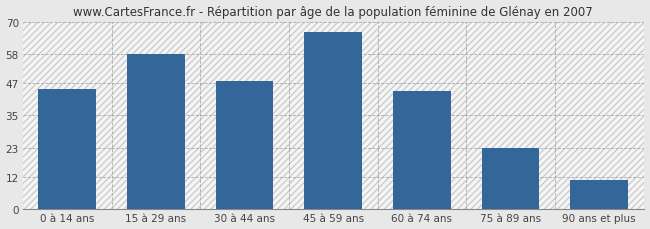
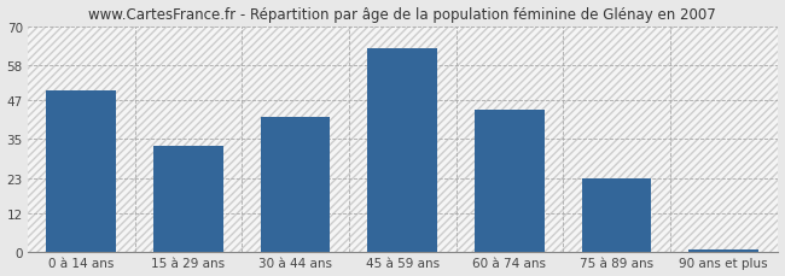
0 à 14 ans: 45 -> 50
15 à 29 ans: 58 -> 33
30 à 44 ans: 48 -> 42
45 à 59 ans: 66 -> 63
90 ans et plus: 11 -> 1
